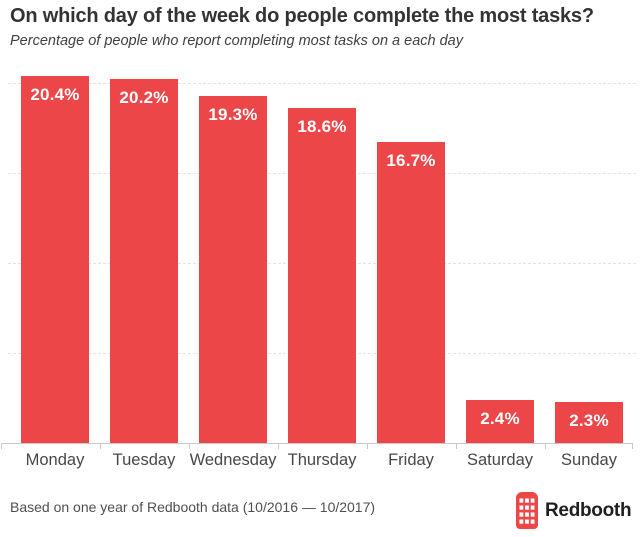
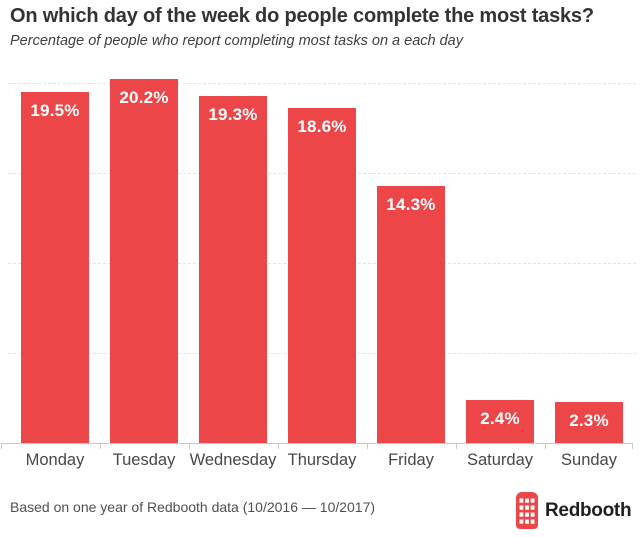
Monday: 20.4% -> 19.5%
Friday: 16.7% -> 14.3%
